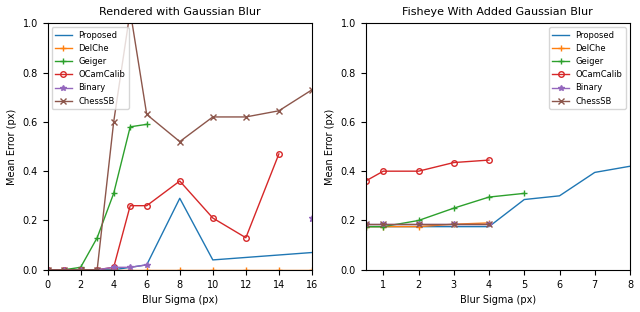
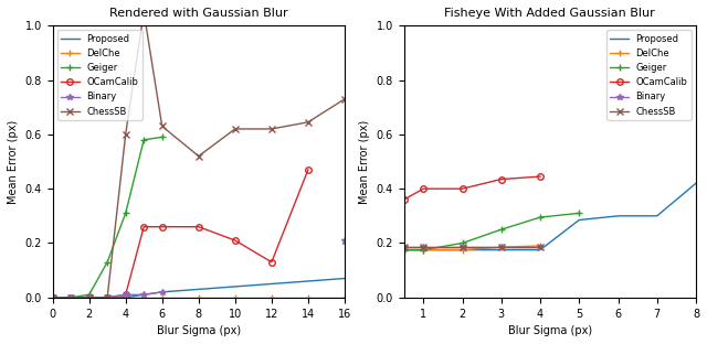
Rendered with Gaussian Blur/Proposed/8: 0.29 -> 0.03
Rendered with Gaussian Blur/OCamCalib/8: 0.36 -> 0.26
Fisheye With Added Gaussian Blur/Proposed/7: 0.395 -> 0.300
